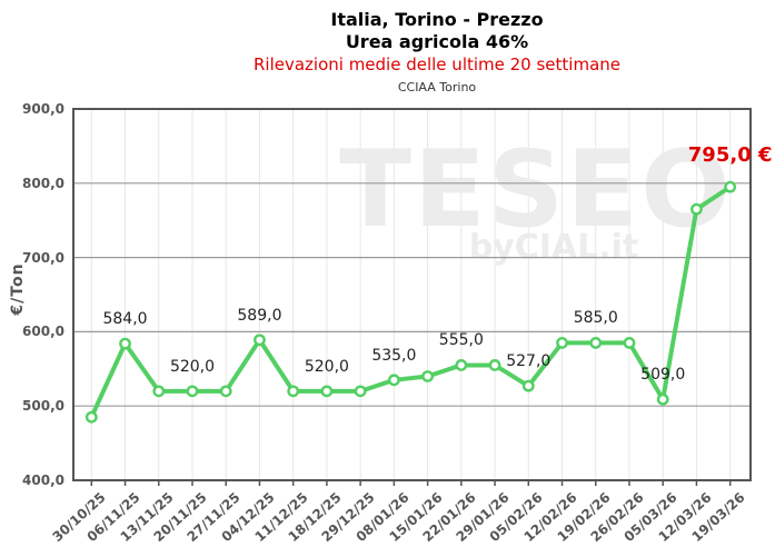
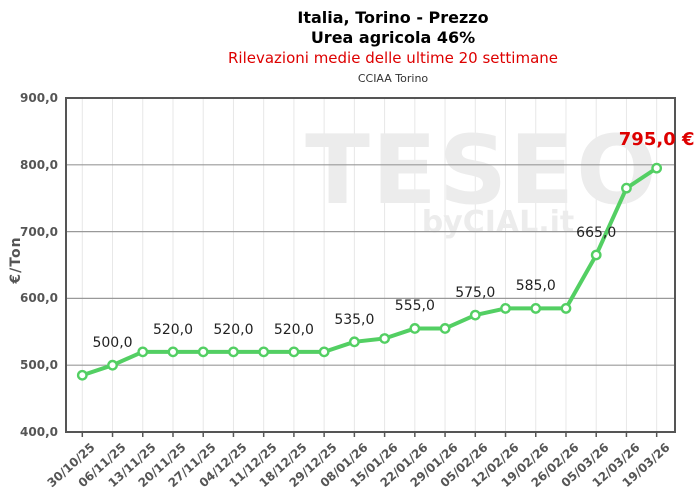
06/11/25: 584,0 -> 500,0
04/12/25: 589,0 -> 520,0
05/02/26: 527,0 -> 575,0
05/03/26: 509,0 -> 665,0
